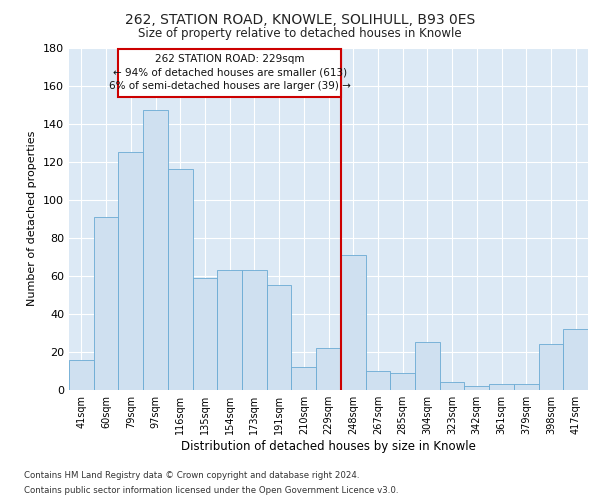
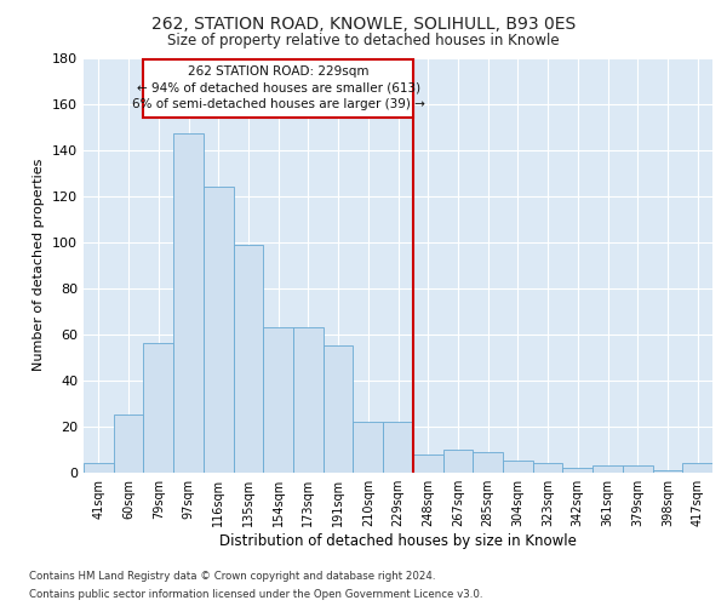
41sqm: 16 -> 4
60sqm: 91 -> 25
79sqm: 125 -> 56
116sqm: 116 -> 124
135sqm: 59 -> 99
210sqm: 12 -> 22
248sqm: 71 -> 8
304sqm: 25 -> 5
398sqm: 24 -> 1
417sqm: 32 -> 4
